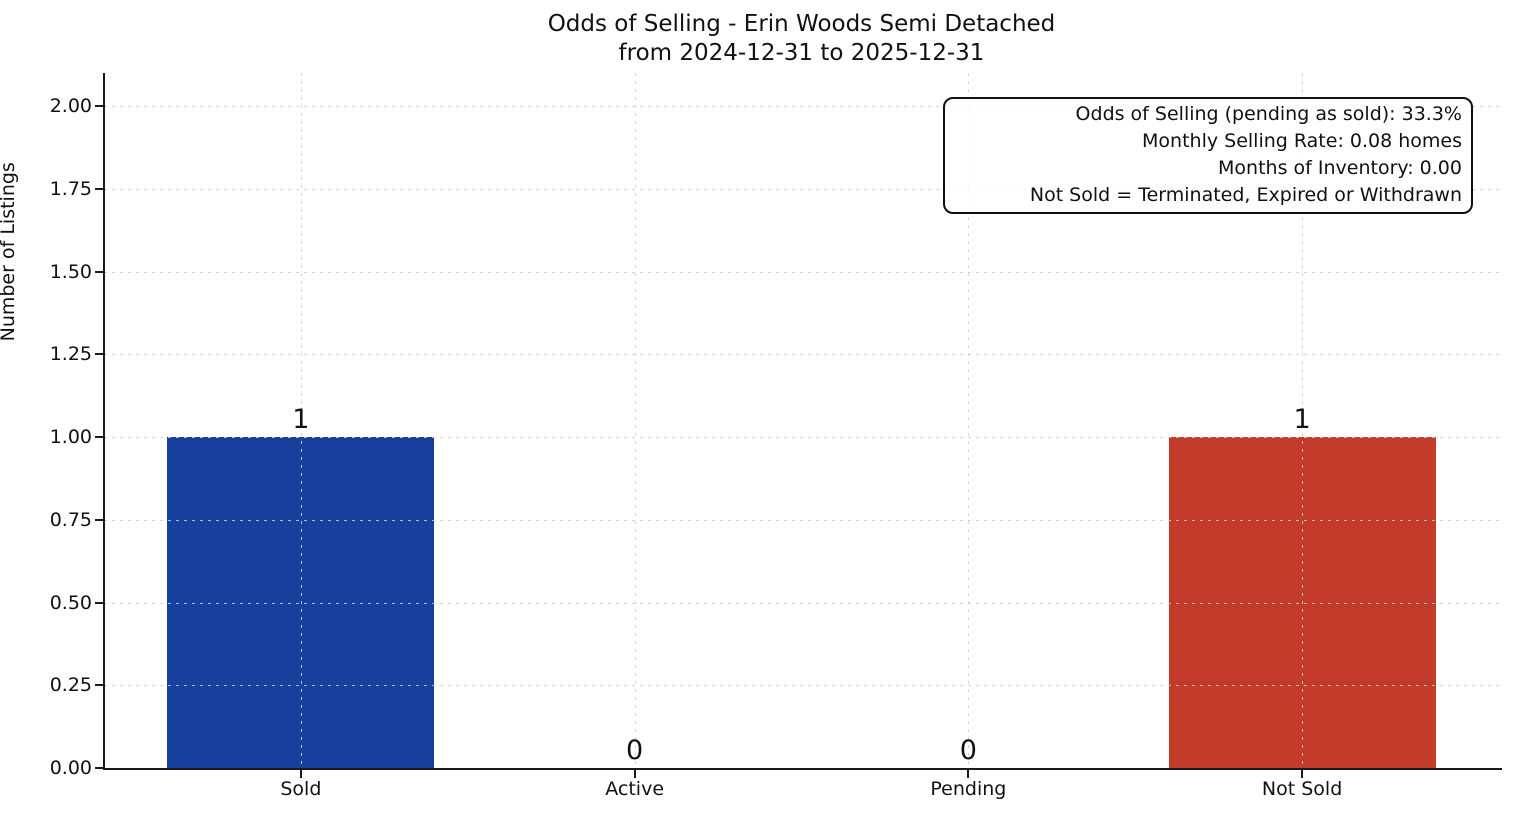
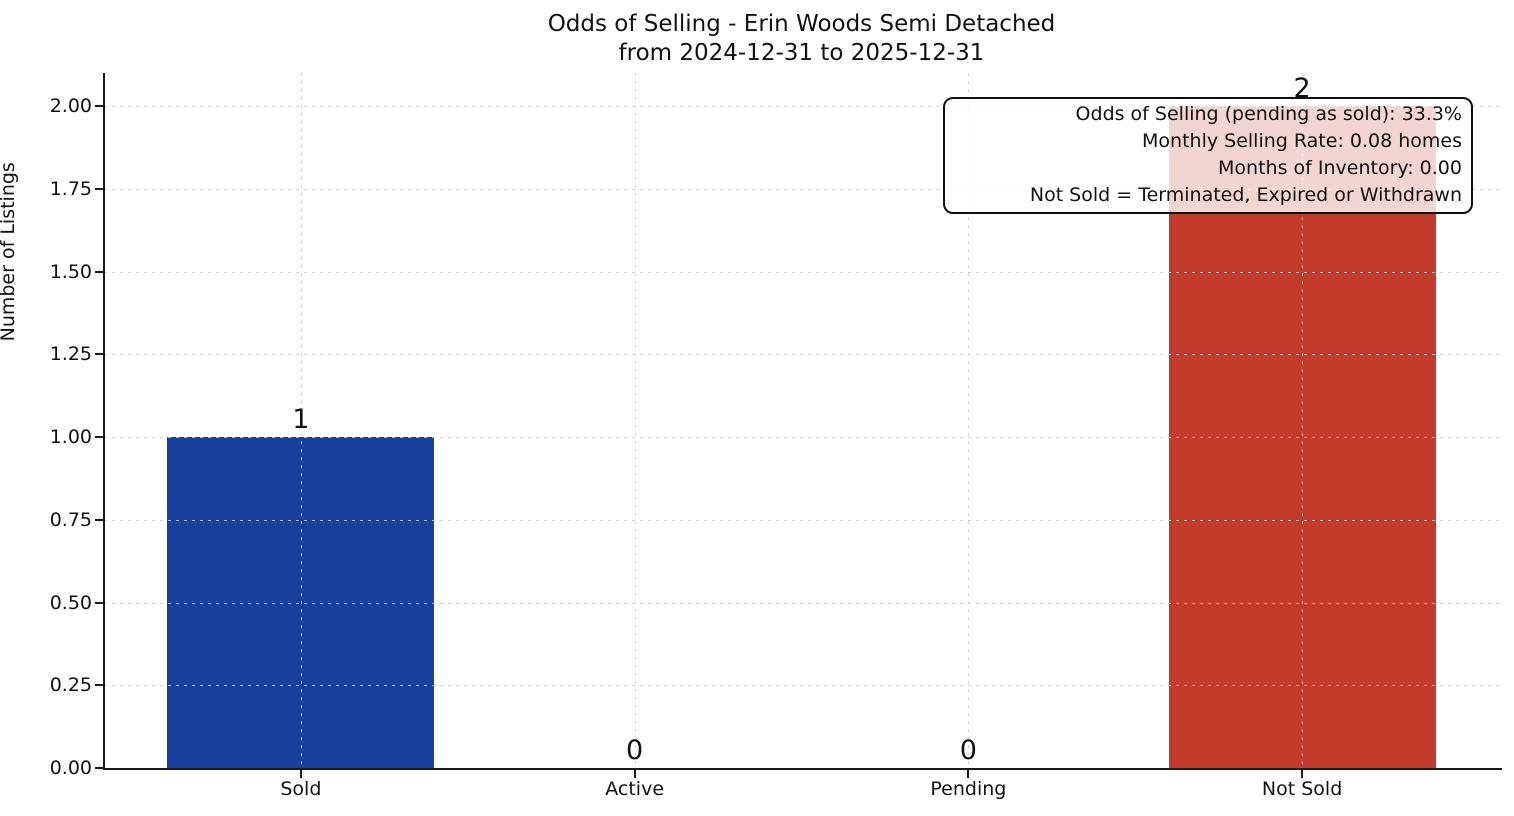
Not Sold: 1 -> 2
